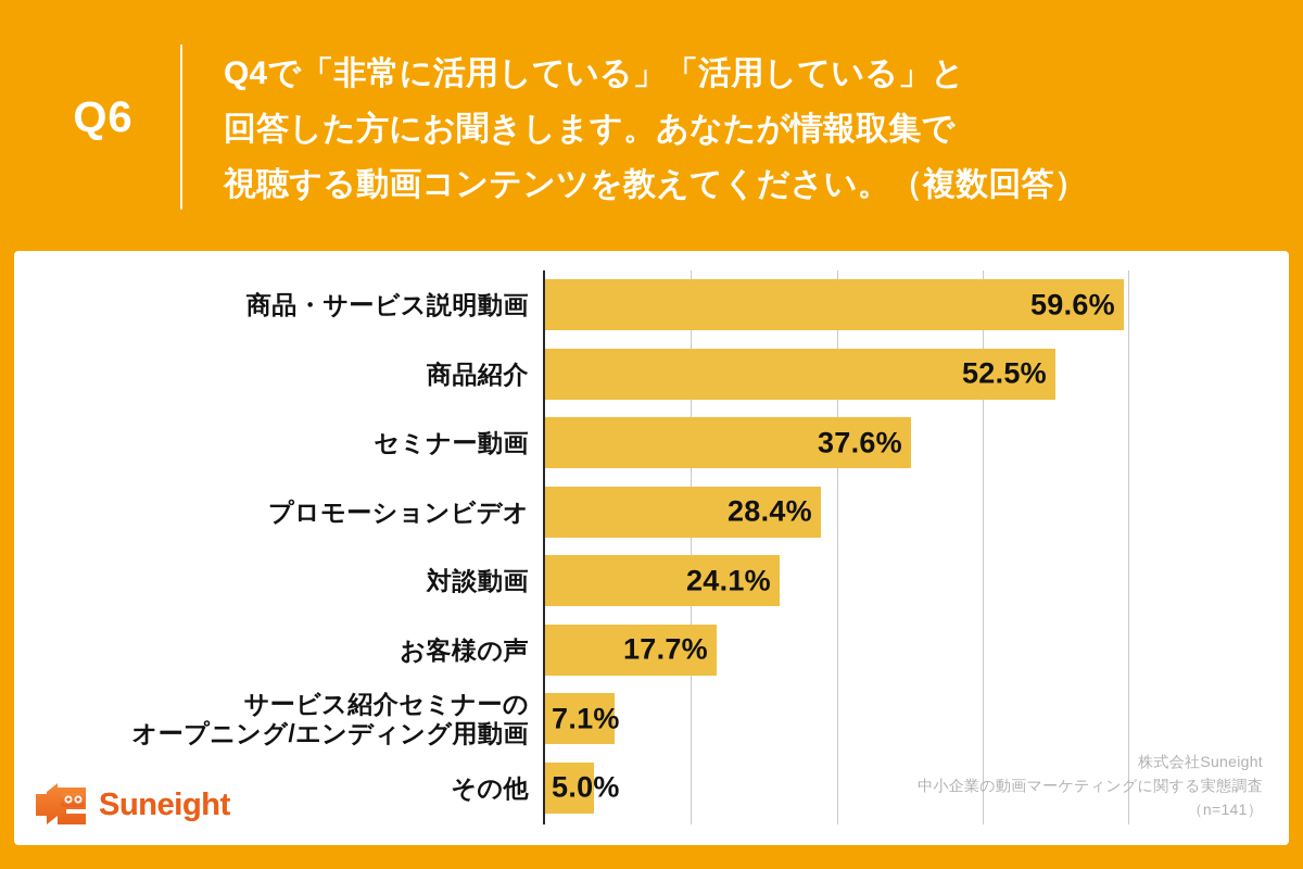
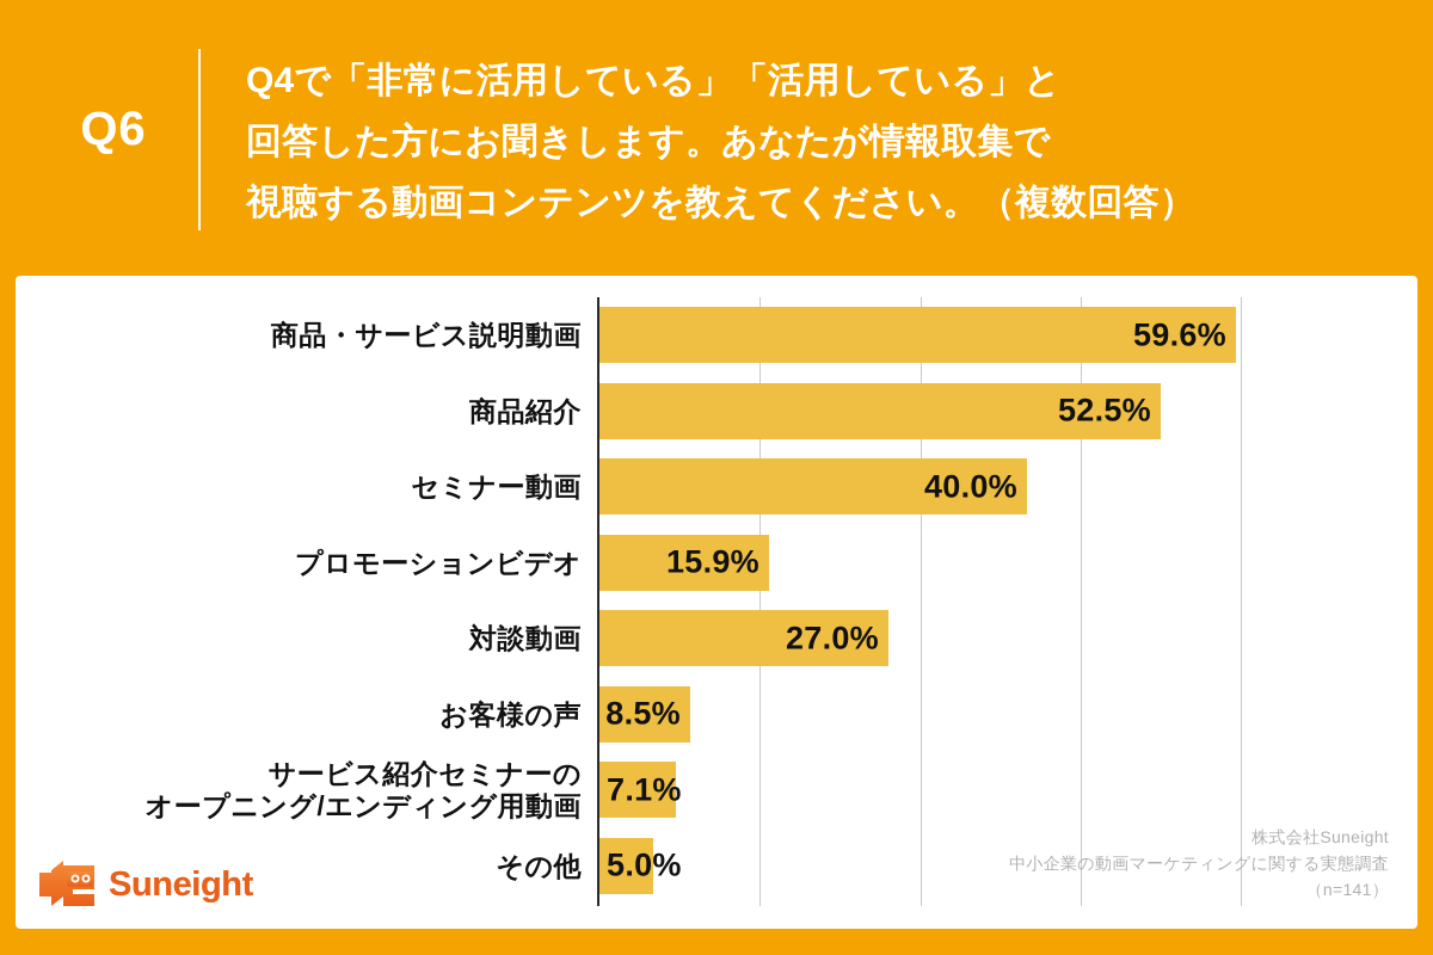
セミナー動画: 37.6% -> 40.0%
プロモーションビデオ: 28.4% -> 15.9%
対談動画: 24.1% -> 27.0%
お客様の声: 17.7% -> 8.5%
